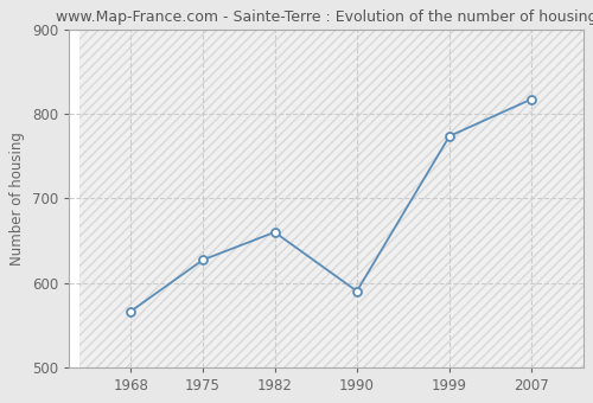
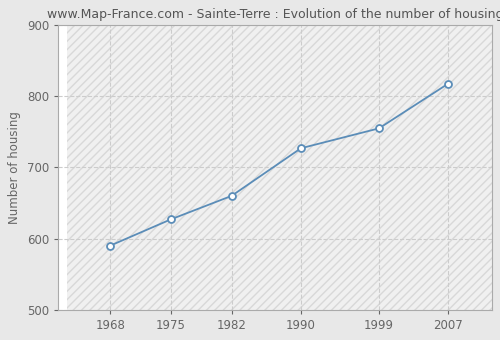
1968: 566 -> 590
1990: 590 -> 727
1999: 774 -> 755
